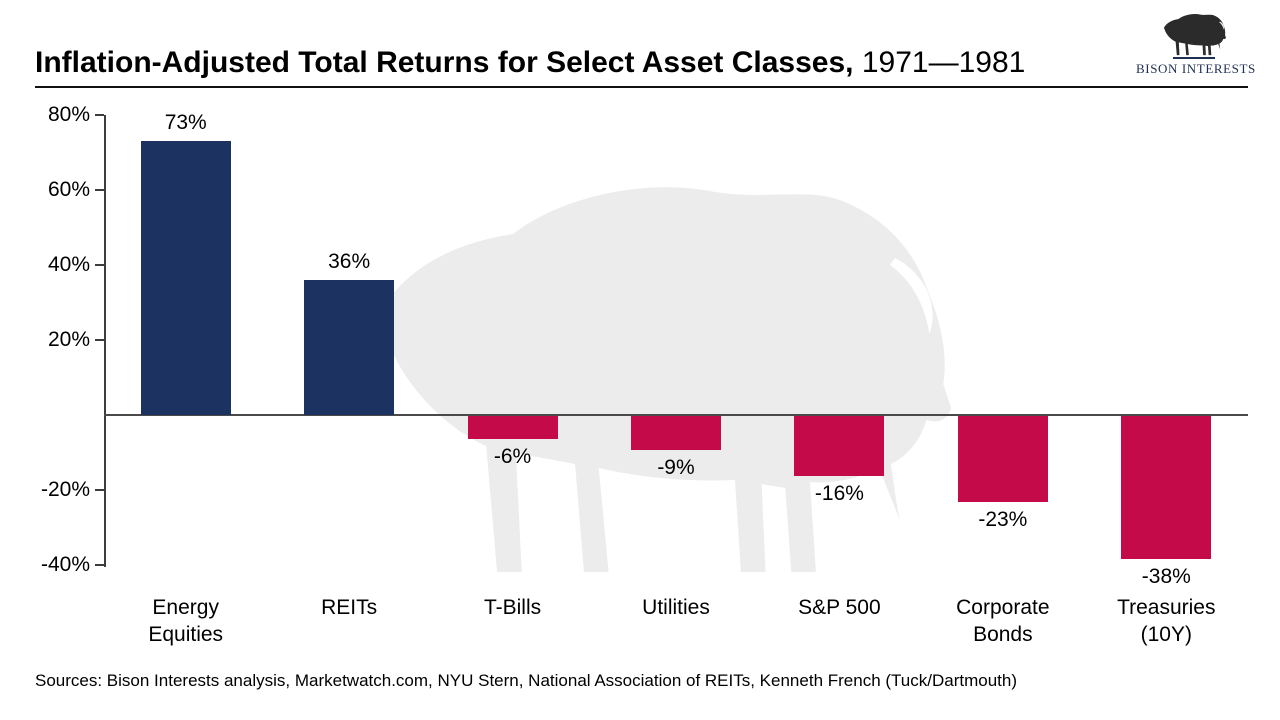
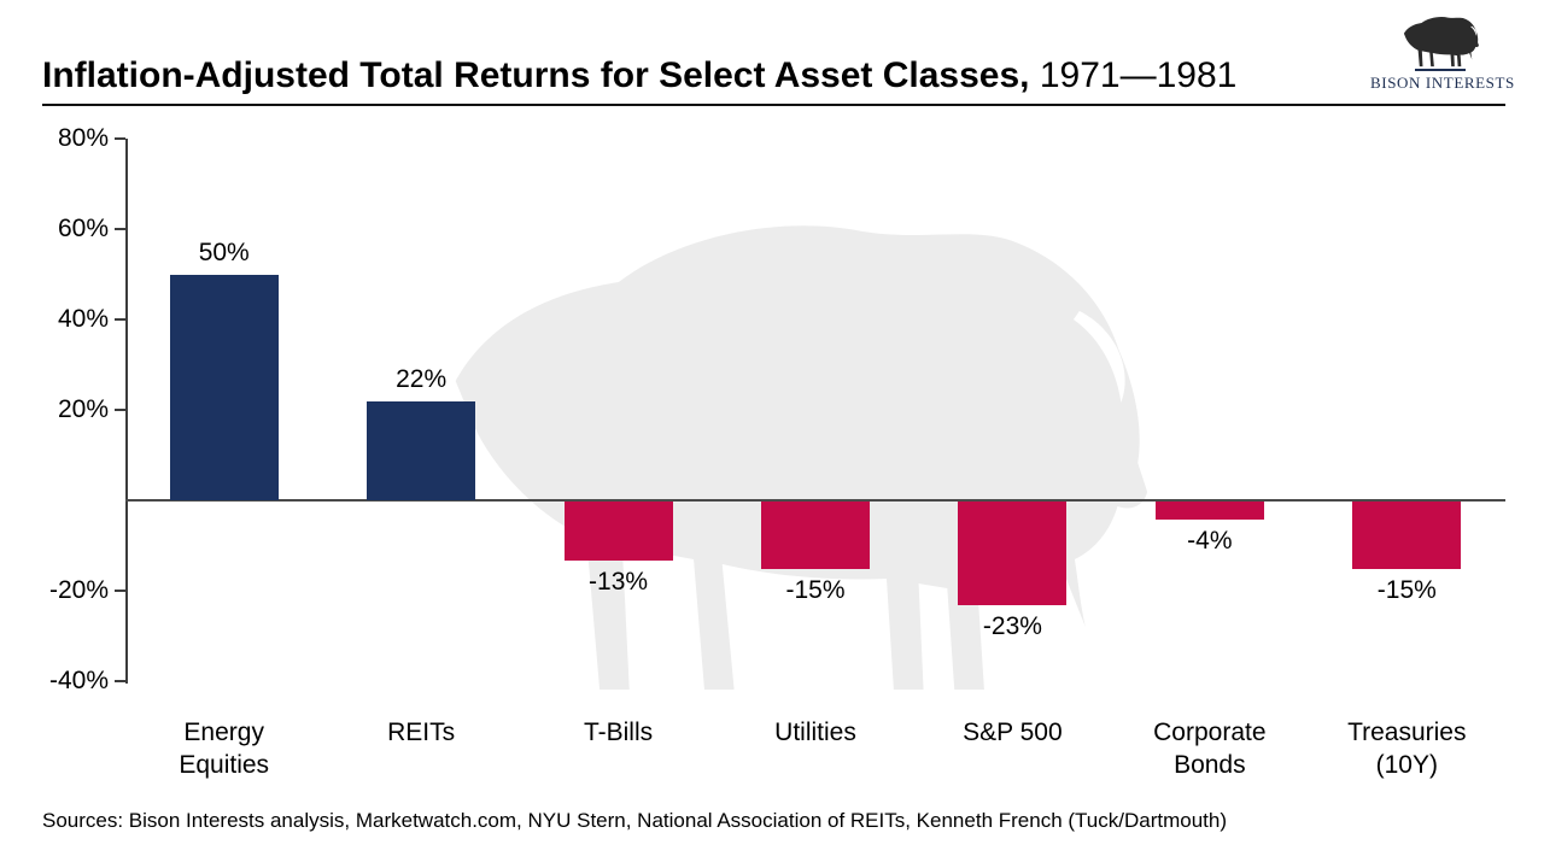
Energy Equities: 73% -> 50%
REITs: 36% -> 22%
T-Bills: -6% -> -13%
Utilities: -9% -> -15%
S&P 500: -16% -> -23%
Corporate Bonds: -23% -> -4%
Treasuries (10Y): -38% -> -15%
